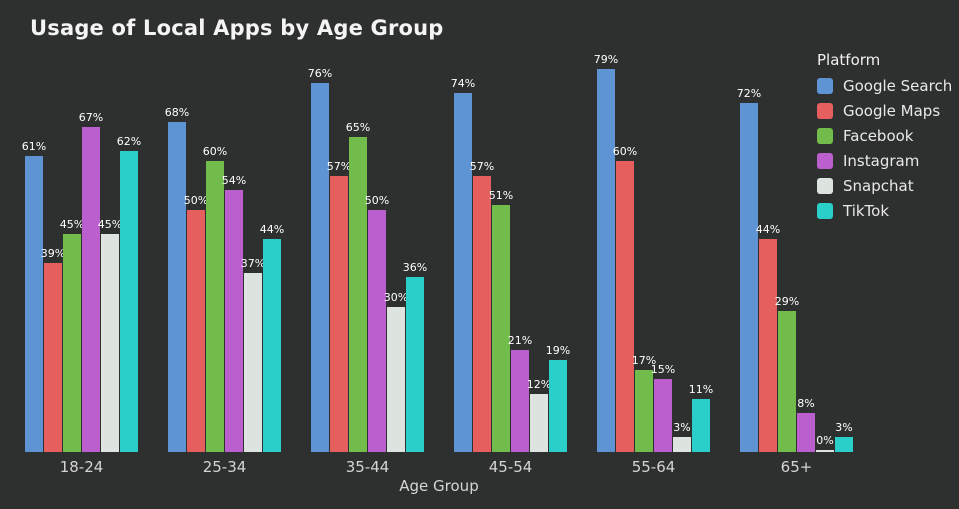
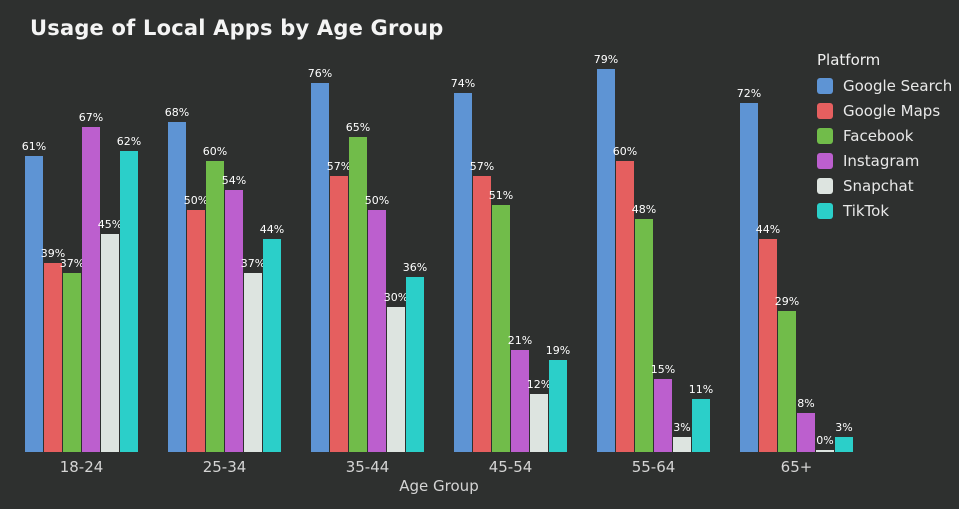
Facebook/18-24: 45% -> 37%
Facebook/55-64: 17% -> 48%
